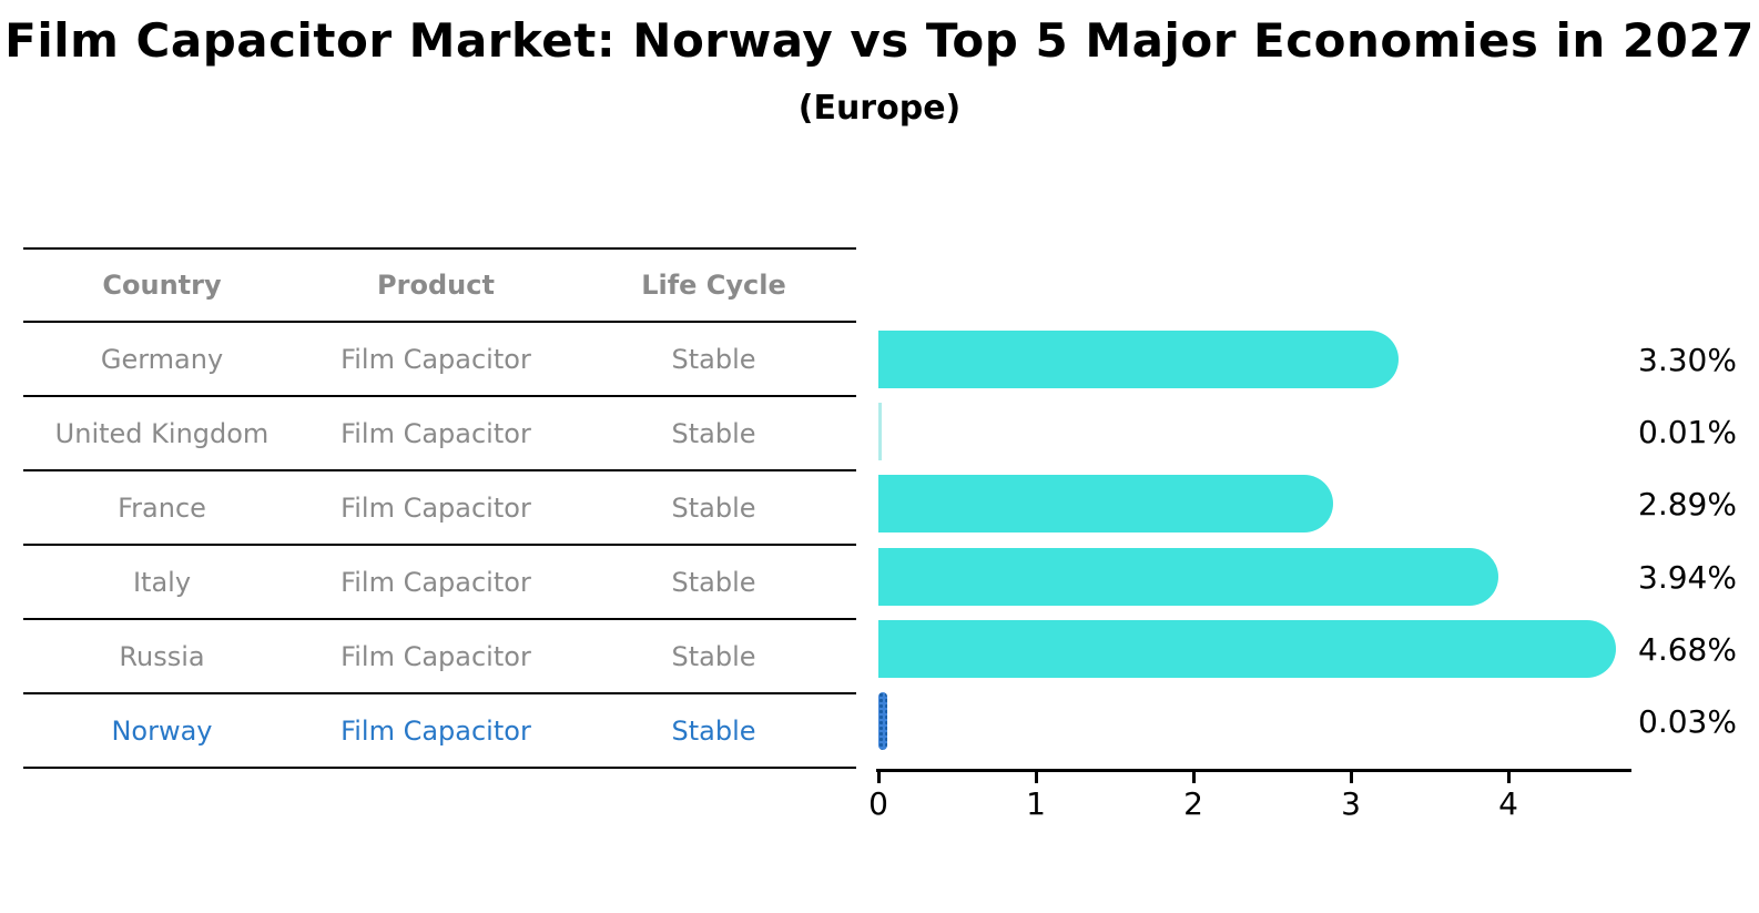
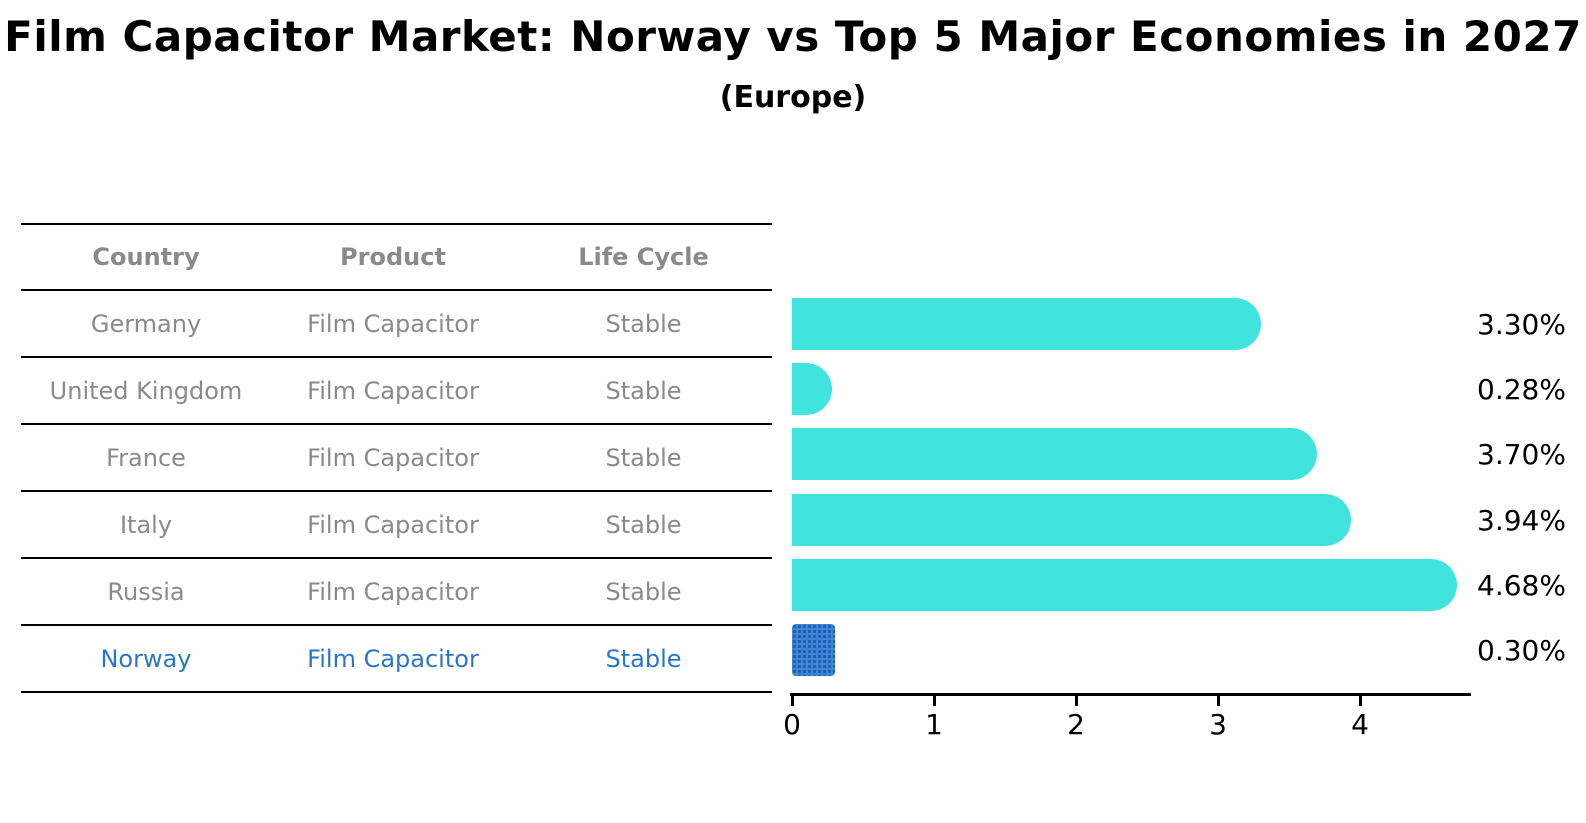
United Kingdom: 0.01% -> 0.28%
France: 2.89% -> 3.70%
Norway: 0.03% -> 0.30%
